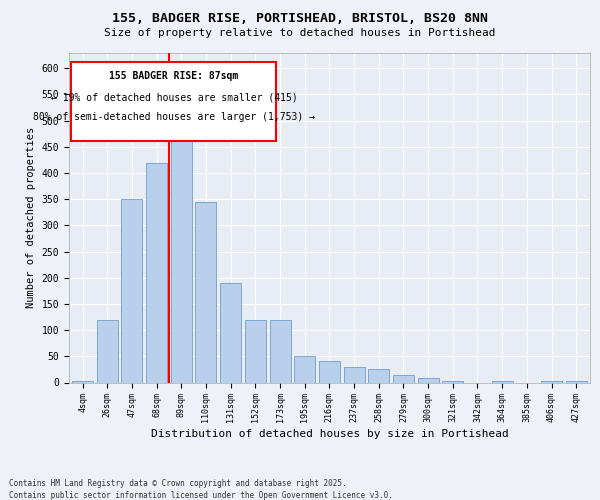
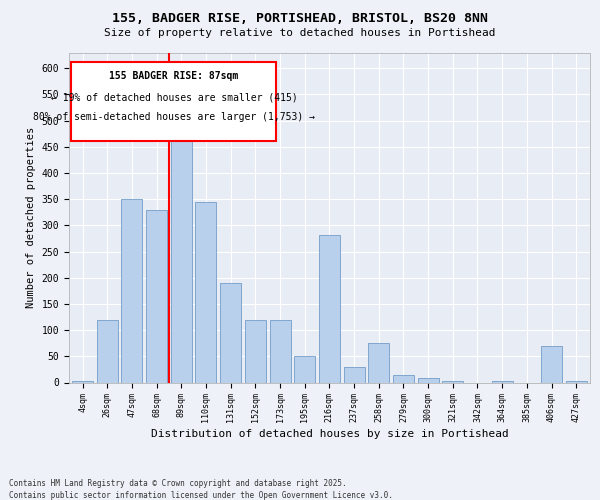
68sqm: 420 -> 330
216sqm: 42 -> 282
258sqm: 25 -> 76
406sqm: 2 -> 70
